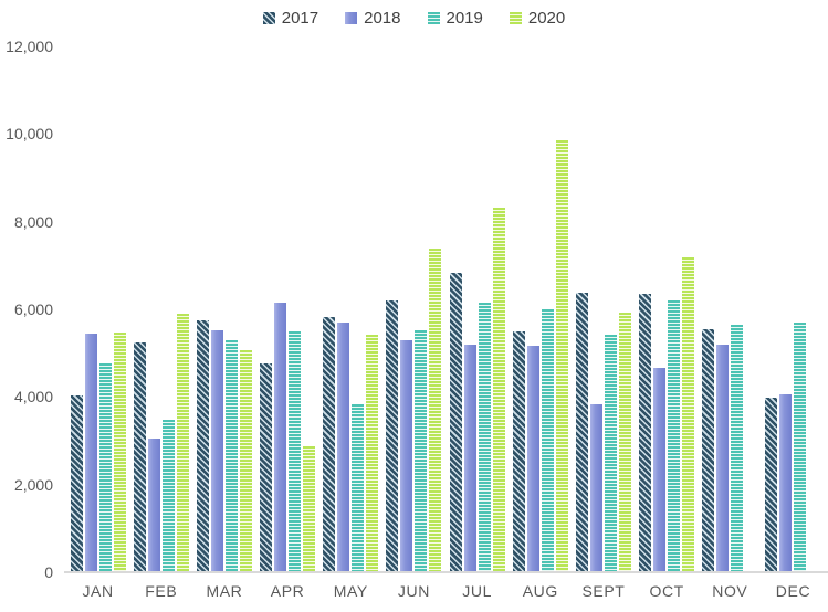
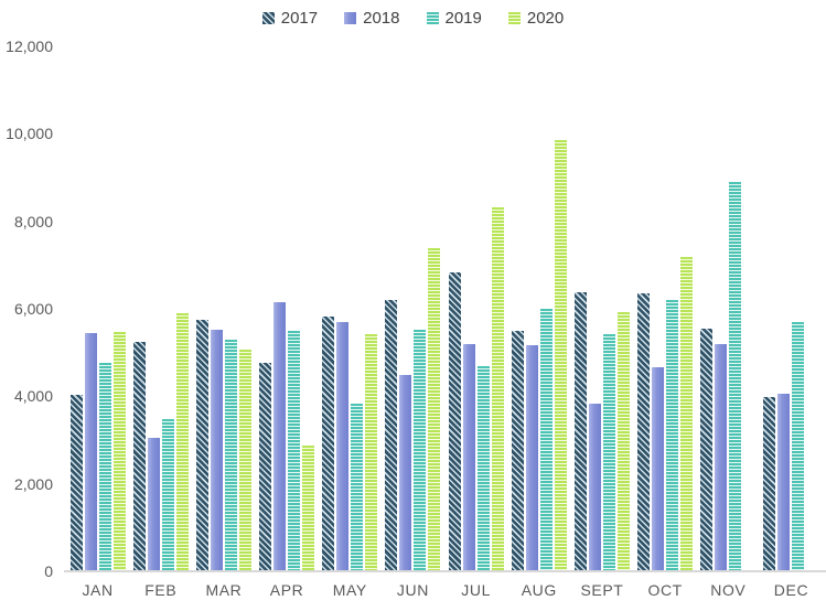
2018/JUN: 5300 -> 4500
2019/JUL: 6200 -> 4700
2019/NOV: 5600 -> 8900
